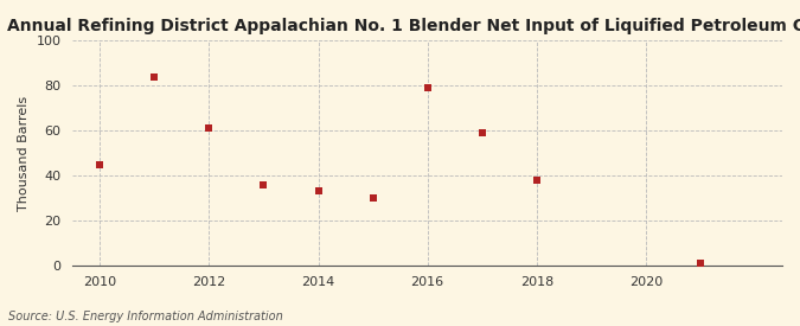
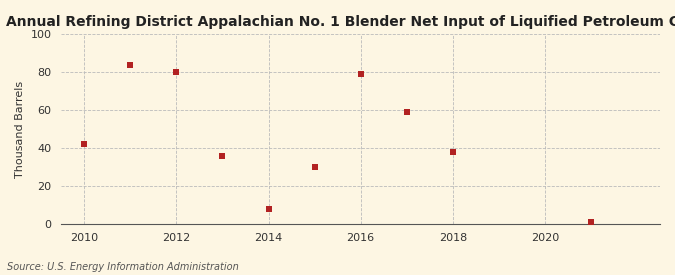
2010: 45 -> 42
2012: 61 -> 80
2014: 33 -> 8
